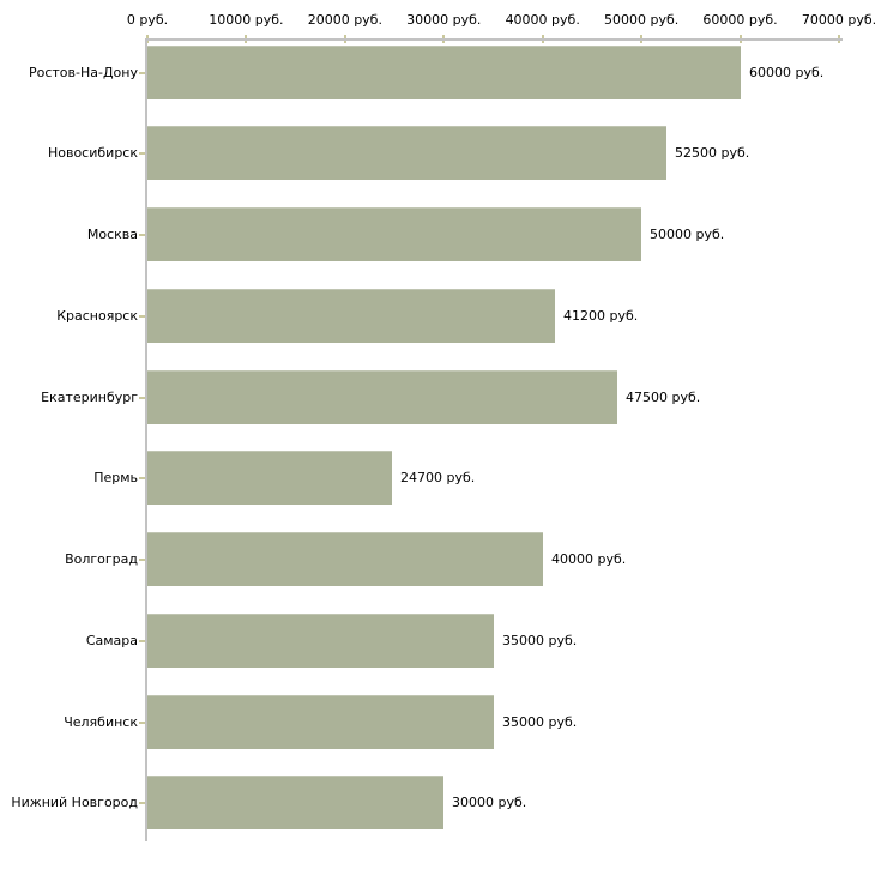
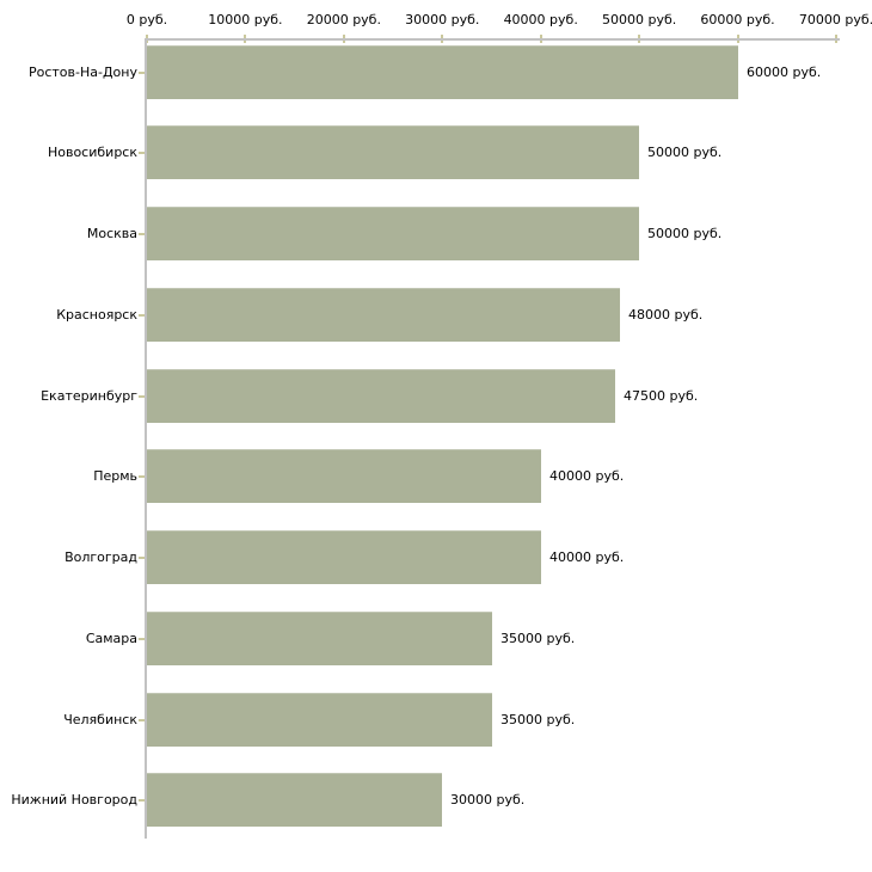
Новосибирск: 52500 -> 50000
Красноярск: 41200 -> 48000
Пермь: 24700 -> 40000
